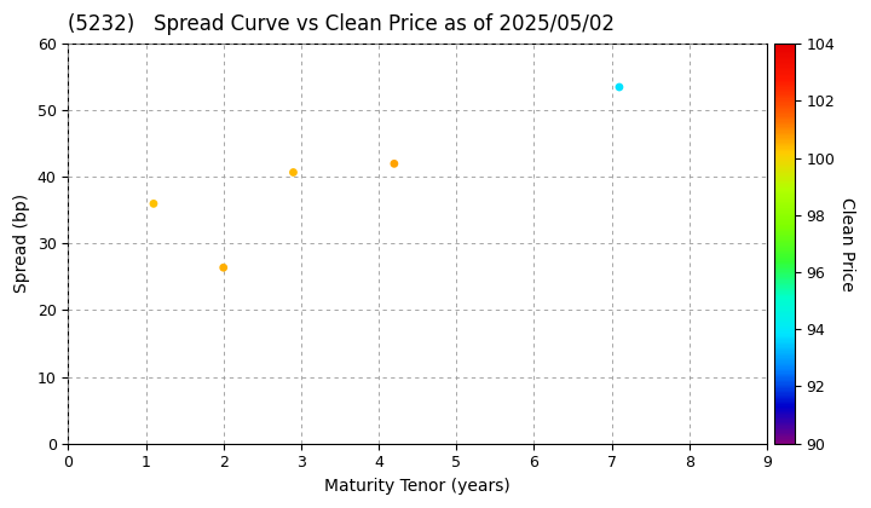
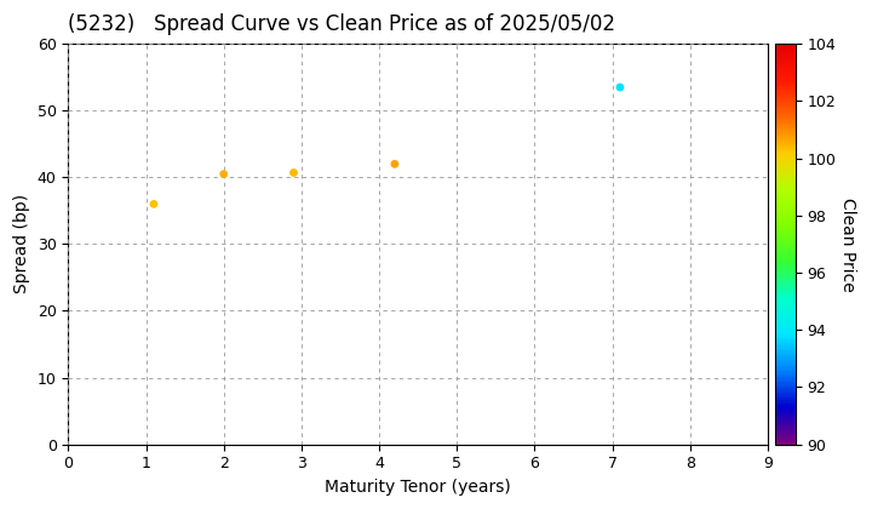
2: 26.4 -> 40.5
